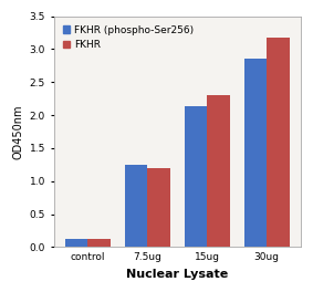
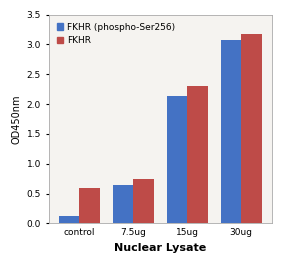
FKHR/control: 0.12 -> 0.60
FKHR (phospho-Ser256)/7.5ug: 1.25 -> 0.64
FKHR/7.5ug: 1.20 -> 0.74
FKHR (phospho-Ser256)/30ug: 2.85 -> 3.08
